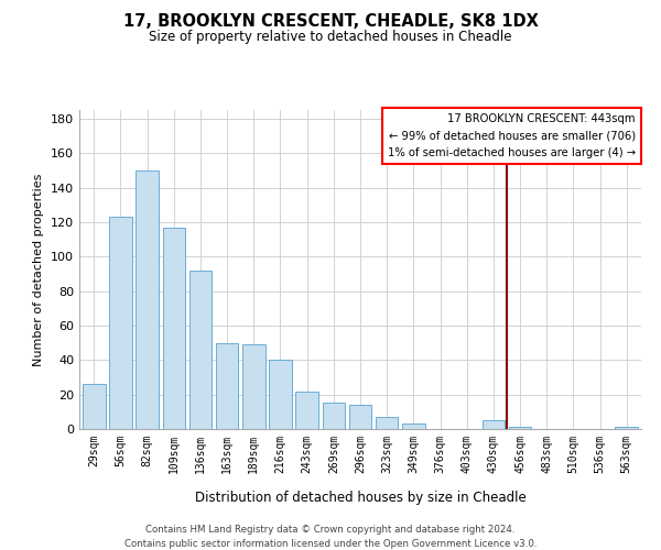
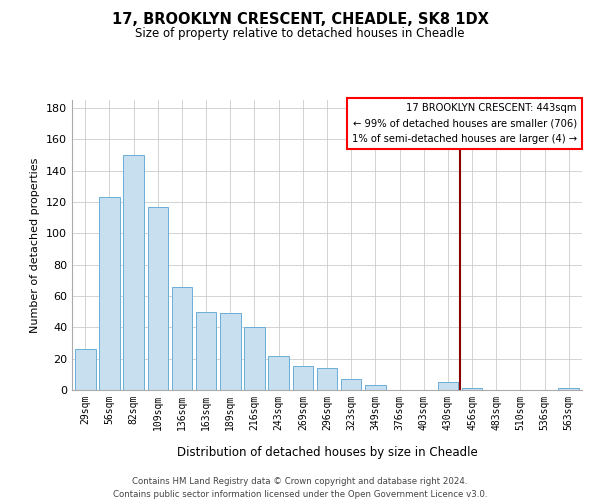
136sqm: 92 -> 66
